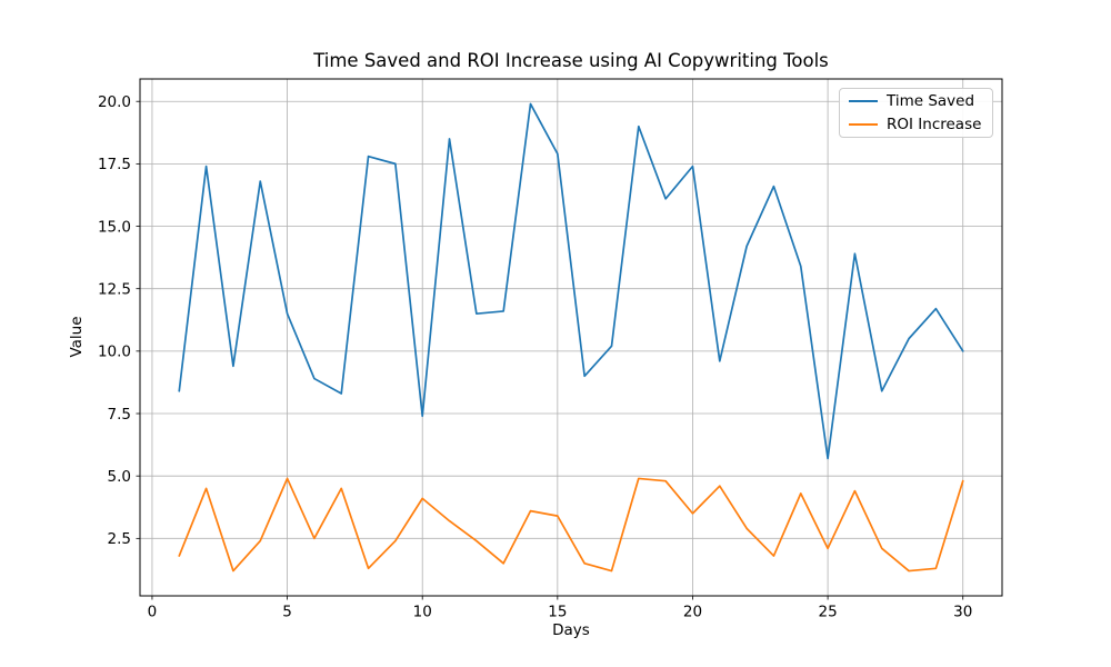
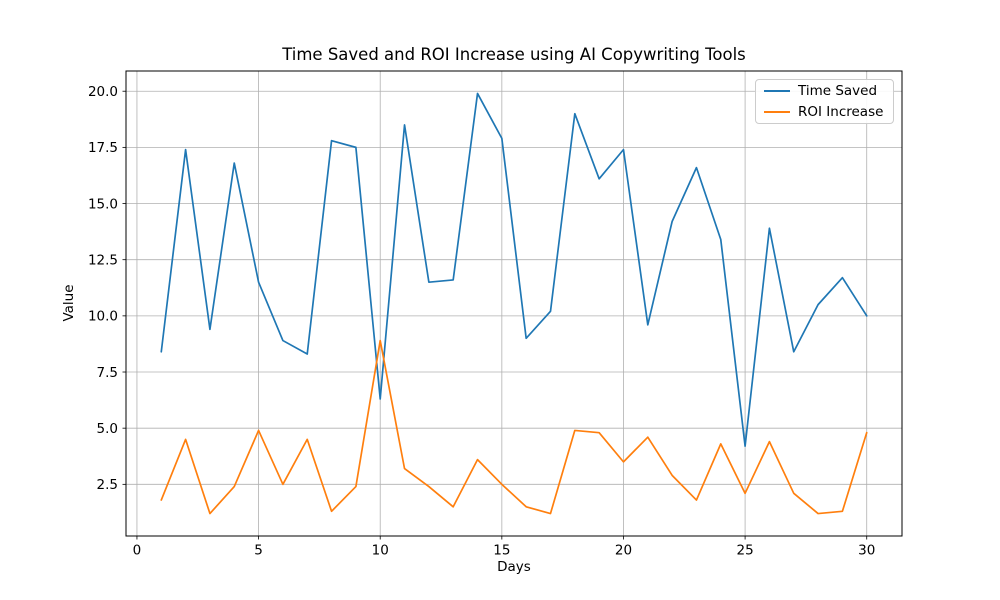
Time Saved/10: 7.4 -> 6.3
ROI Increase/10: 4.1 -> 8.9
ROI Increase/15: 3.4 -> 2.5
Time Saved/25: 5.7 -> 4.2
